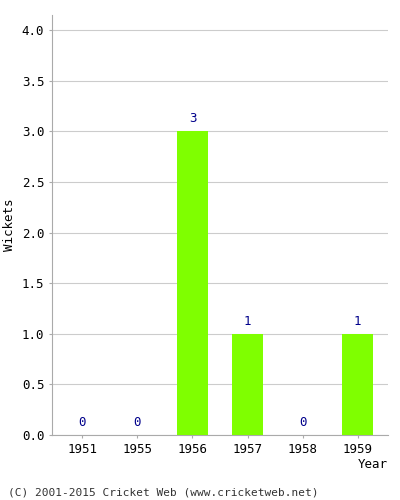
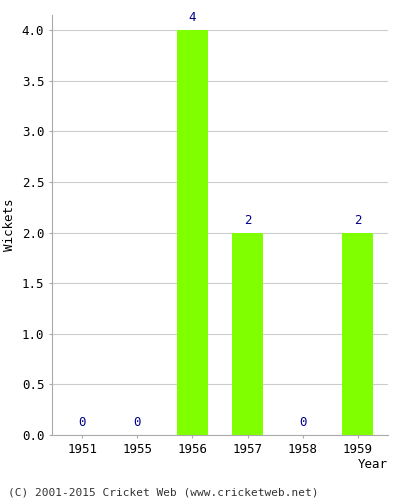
1956: 3 -> 4
1957: 1 -> 2
1959: 1 -> 2
